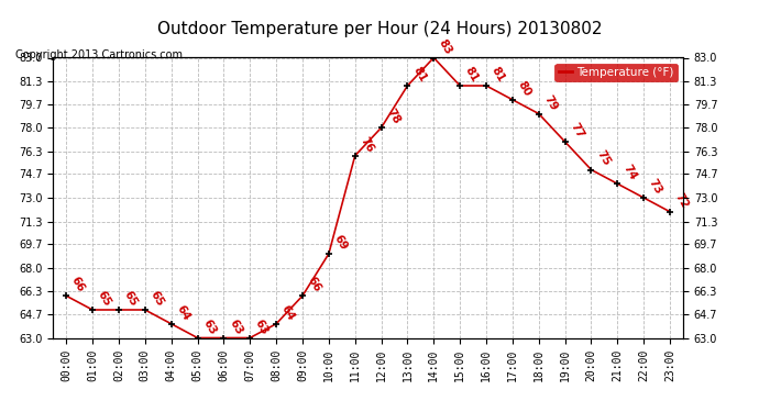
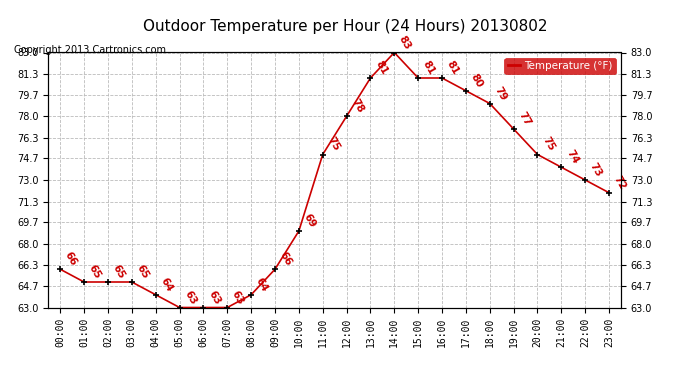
11:00: 76 -> 75
